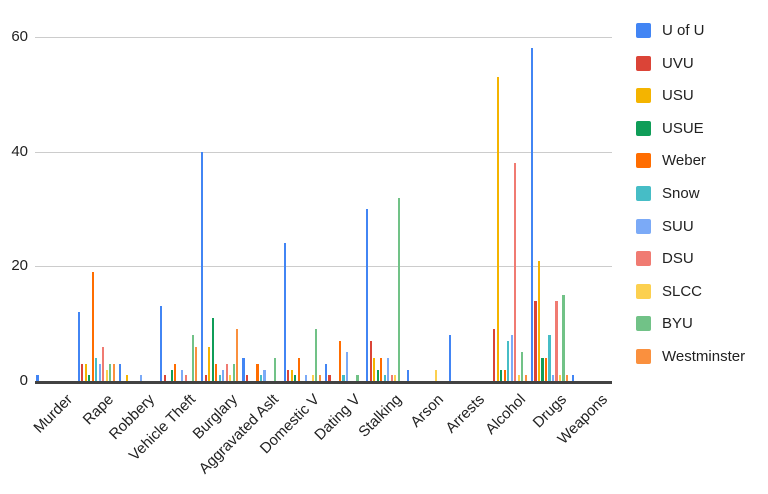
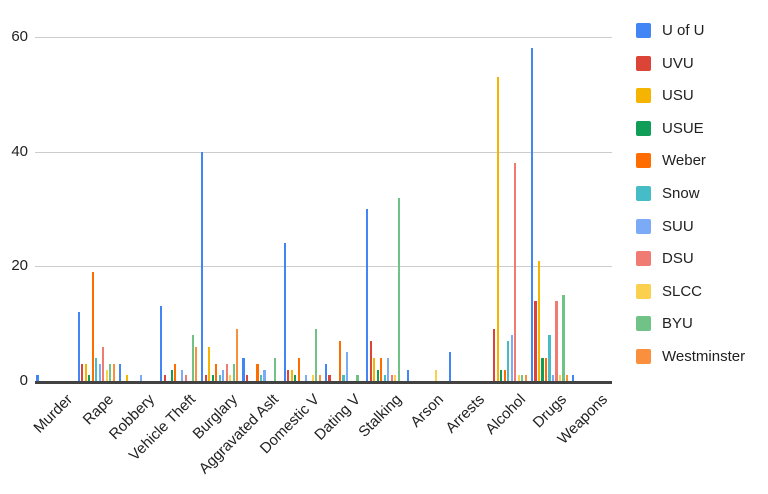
USUE/Burglary: 11 -> 1
U of U/Arrests: 8 -> 5
BYU/Alcohol: 5 -> 1
